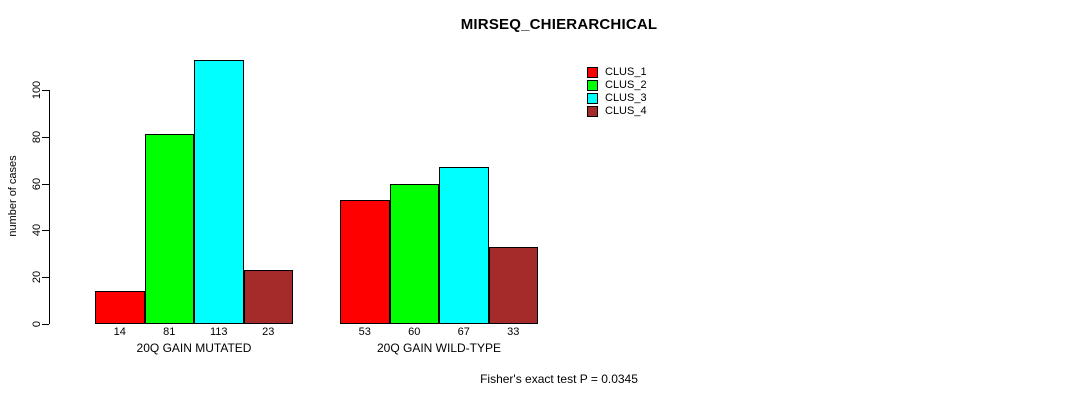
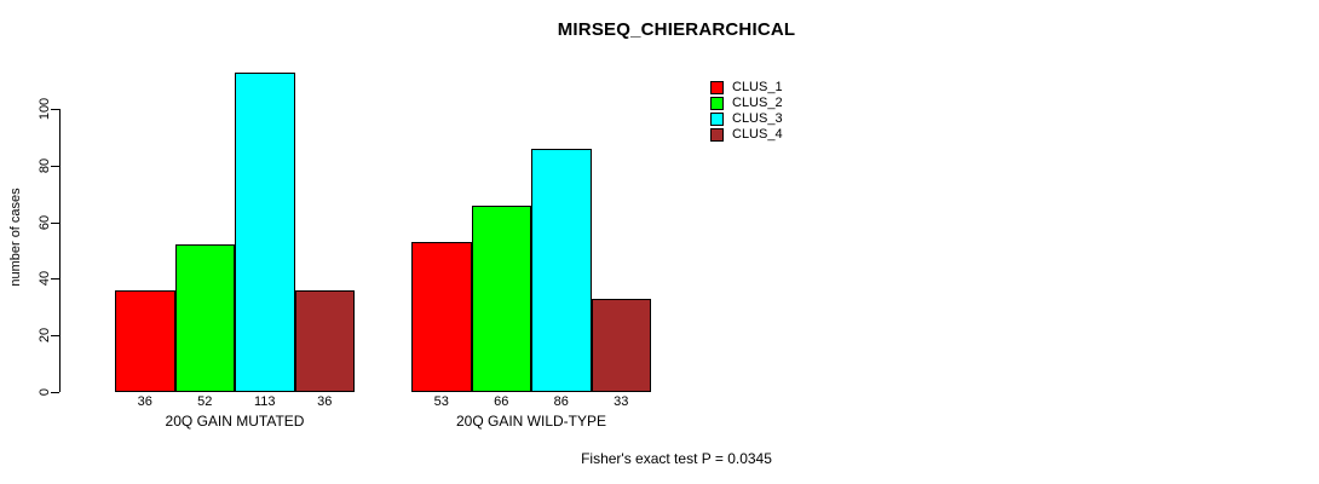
CLUS_1/20Q GAIN MUTATED: 14 -> 36
CLUS_2/20Q GAIN MUTATED: 81 -> 52
CLUS_4/20Q GAIN MUTATED: 23 -> 36
CLUS_2/20Q GAIN WILD-TYPE: 60 -> 66
CLUS_3/20Q GAIN WILD-TYPE: 67 -> 86
